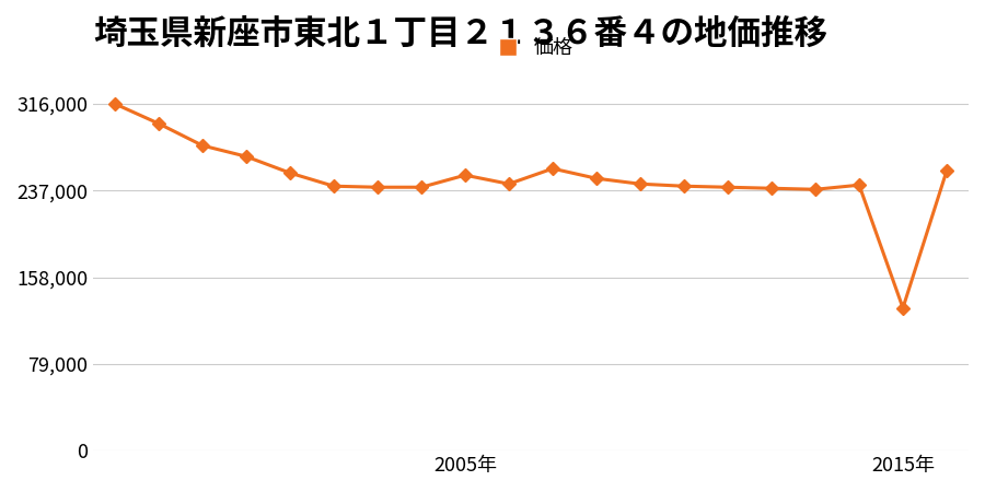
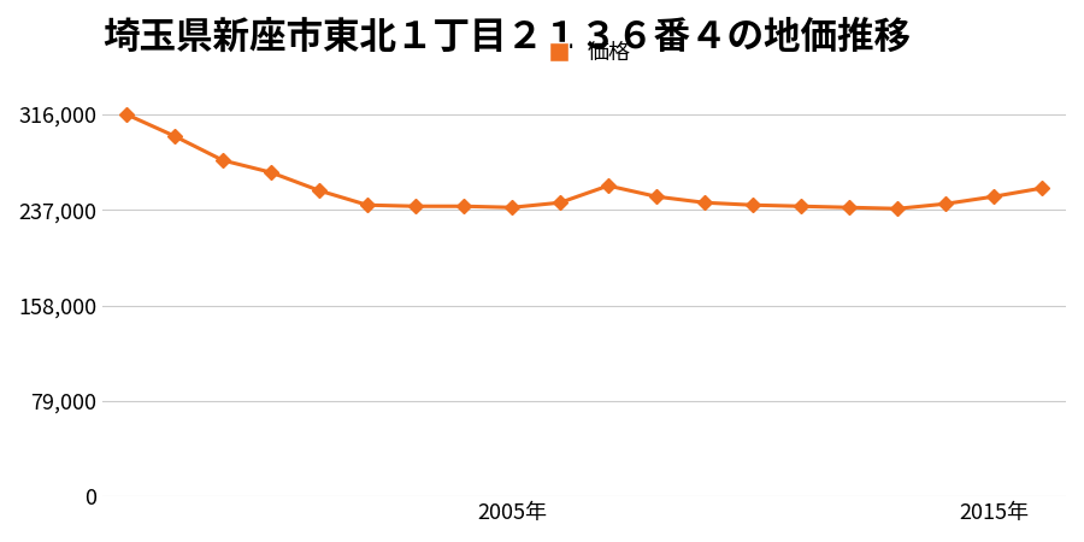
2005年: 251,000 -> 239,000
2015年: 130,000 -> 248,000
